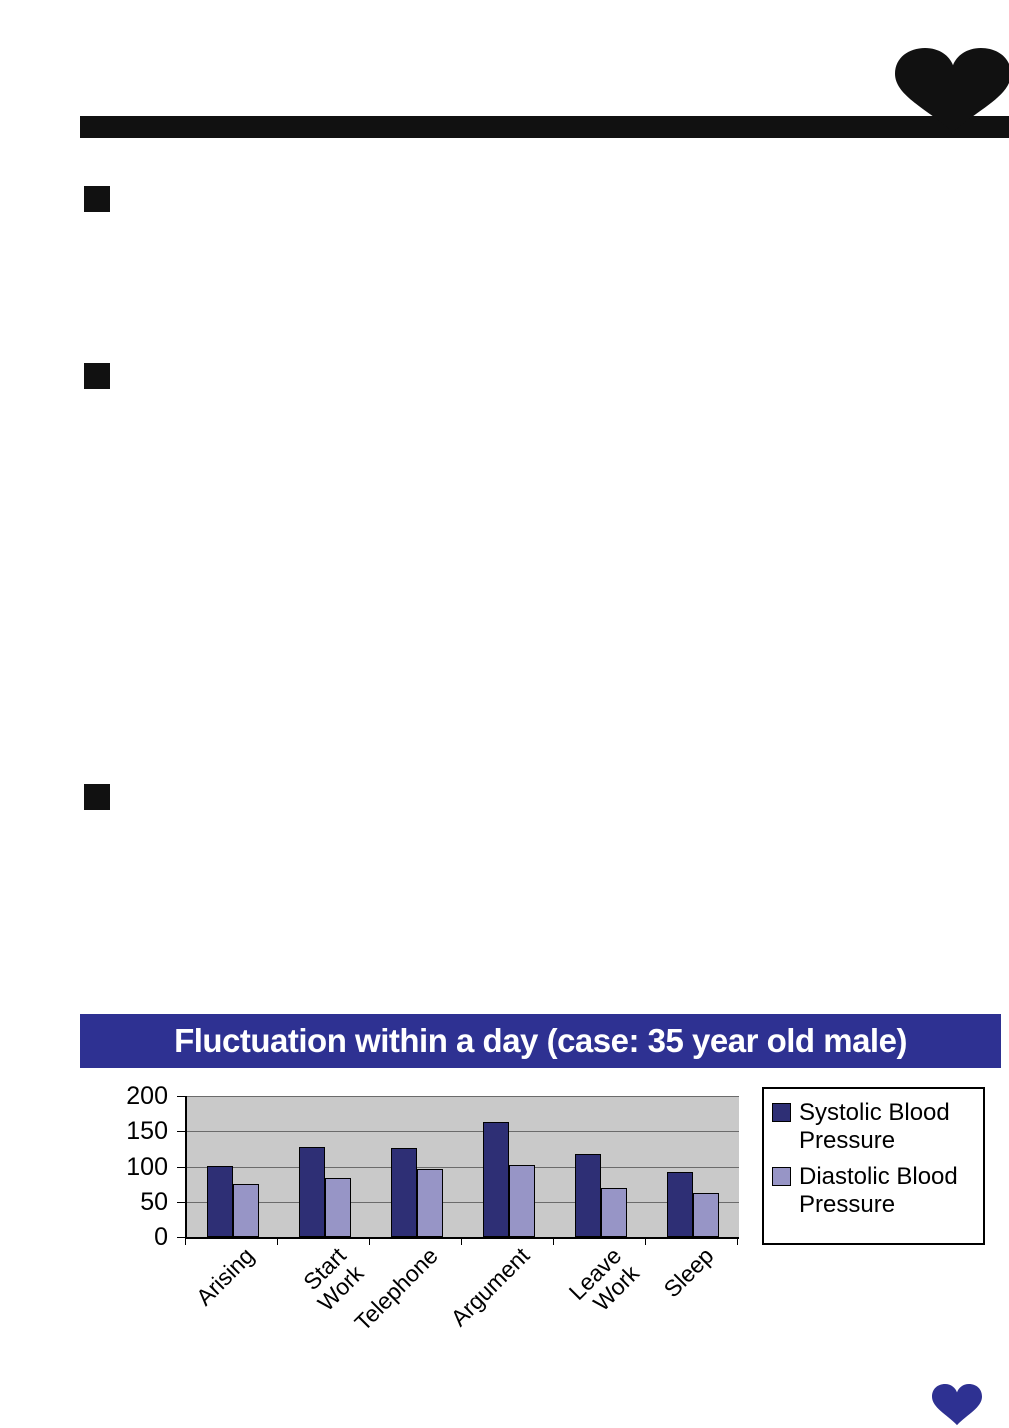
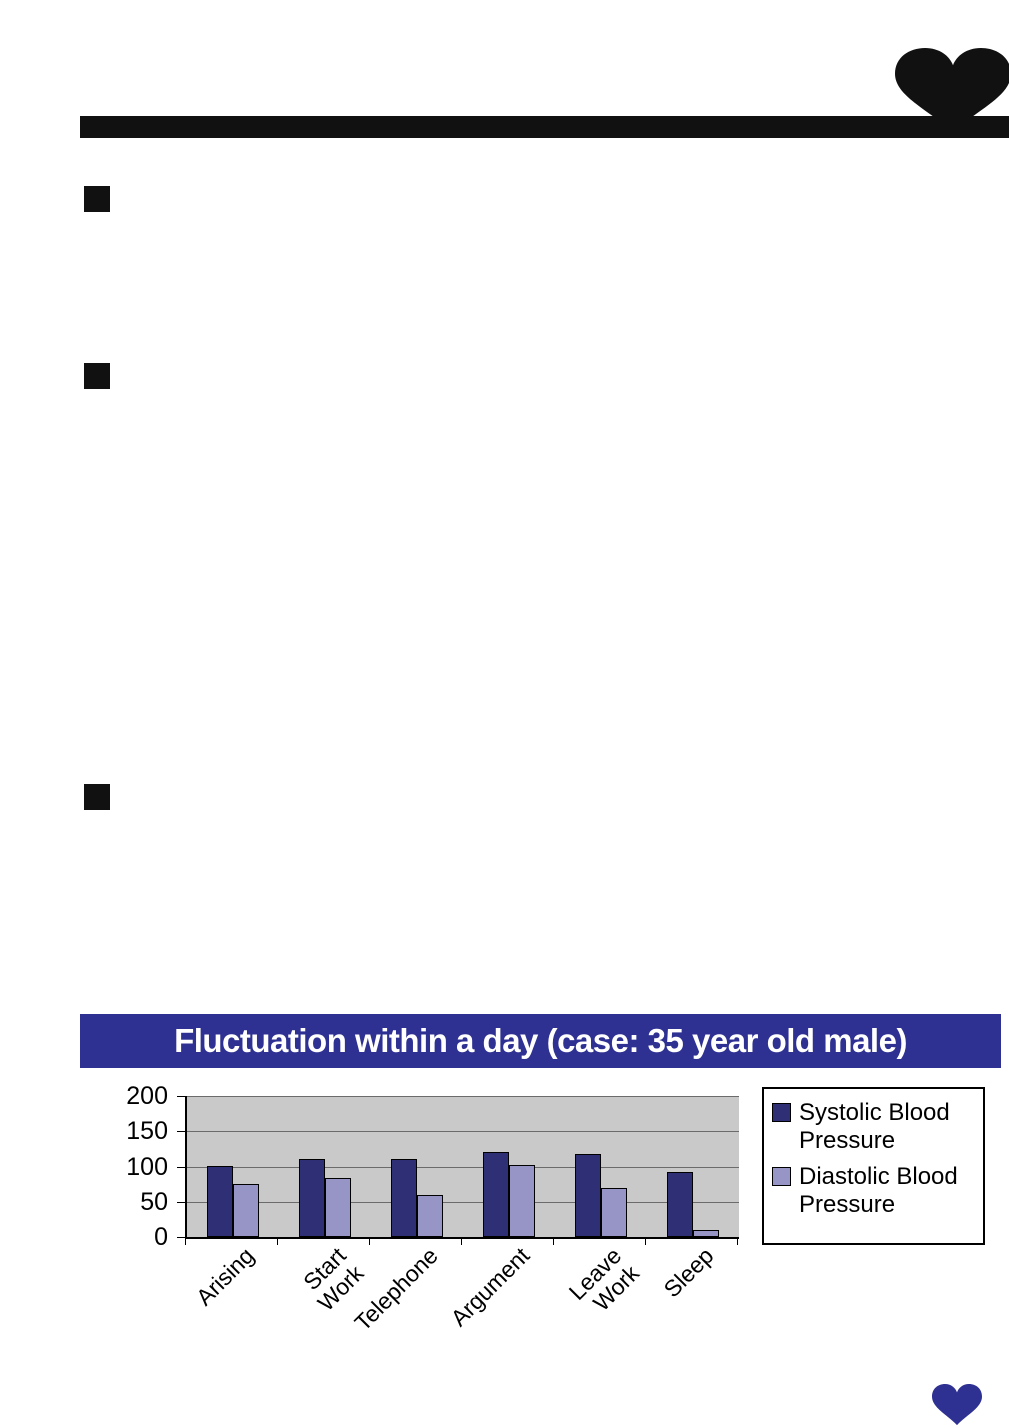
Systolic Blood Pressure/Start Work: 130 -> 110
Systolic Blood Pressure/Telephone: 130 -> 110
Diastolic Blood Pressure/Telephone: 100 -> 60
Systolic Blood Pressure/Argument: 160 -> 120
Diastolic Blood Pressure/Sleep: 60 -> 10
